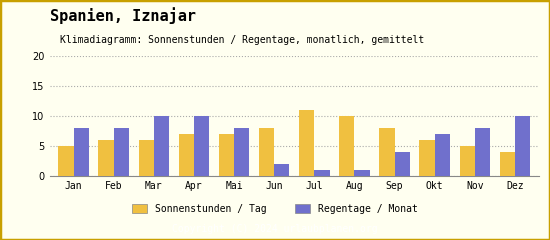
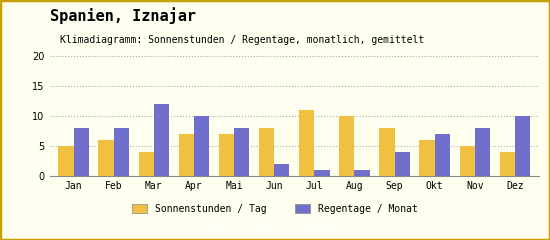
Sonnenstunden / Tag/Mar: 6 -> 4
Regentage / Monat/Mar: 10 -> 12
